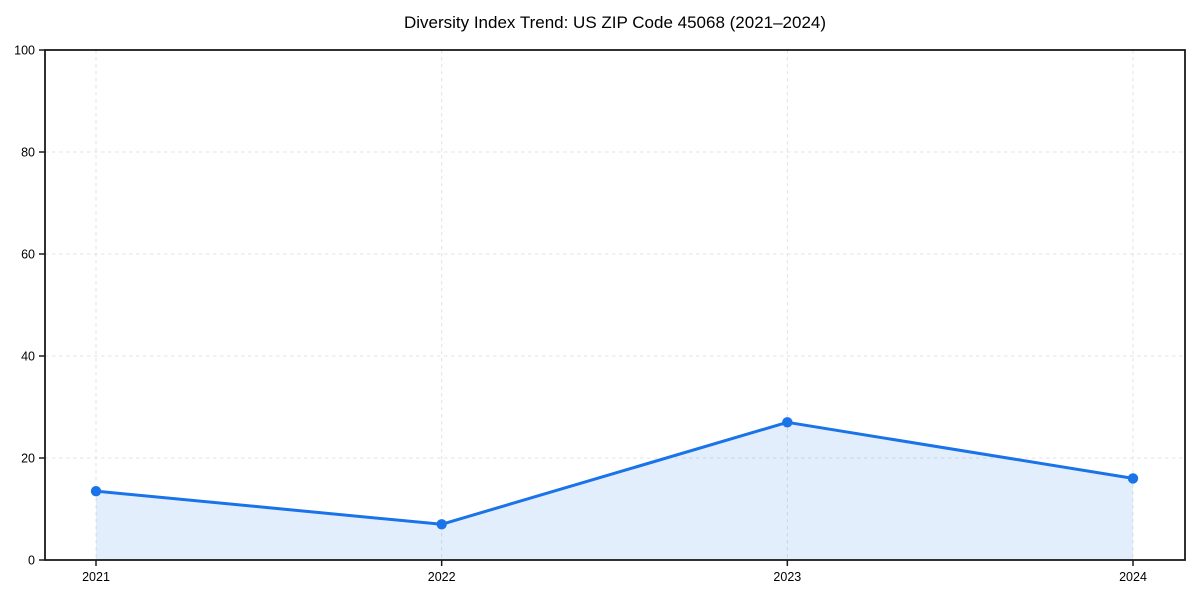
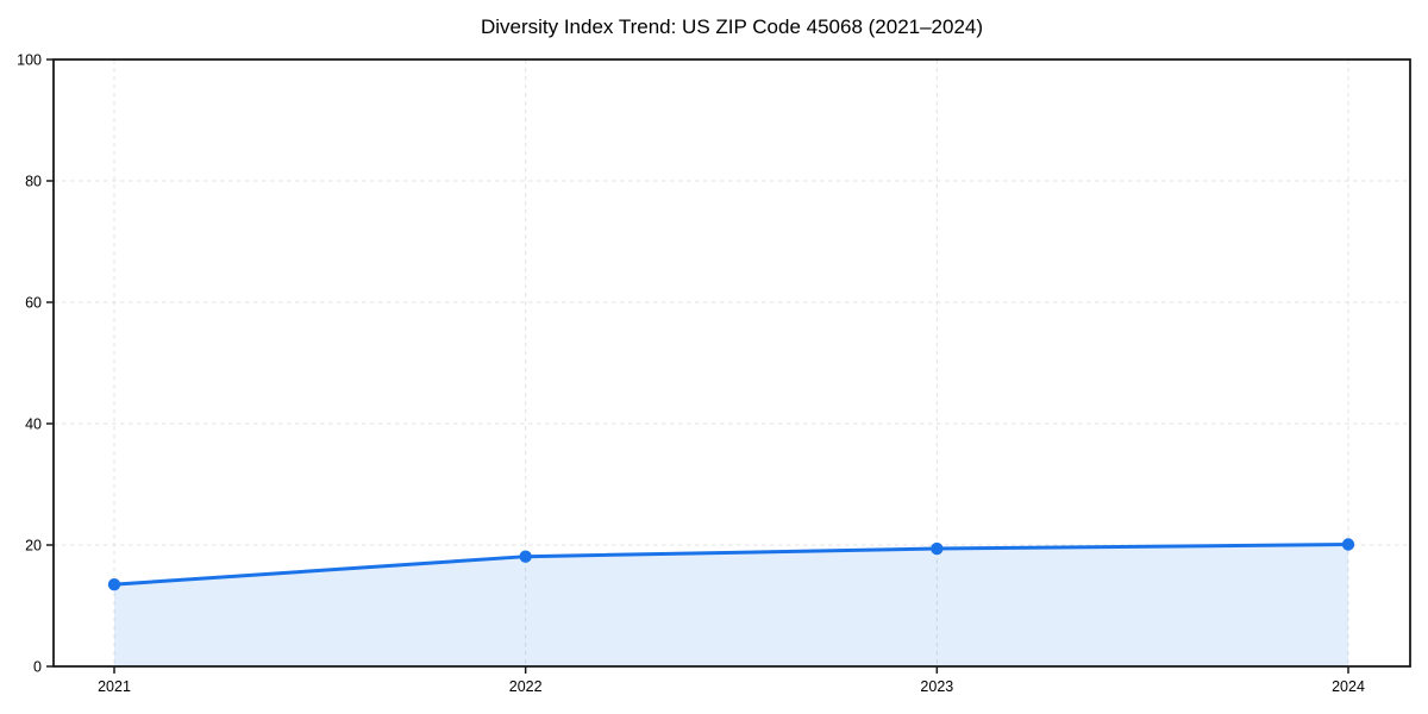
2022: 7 -> 18
2023: 27 -> 19
2024: 16 -> 20
